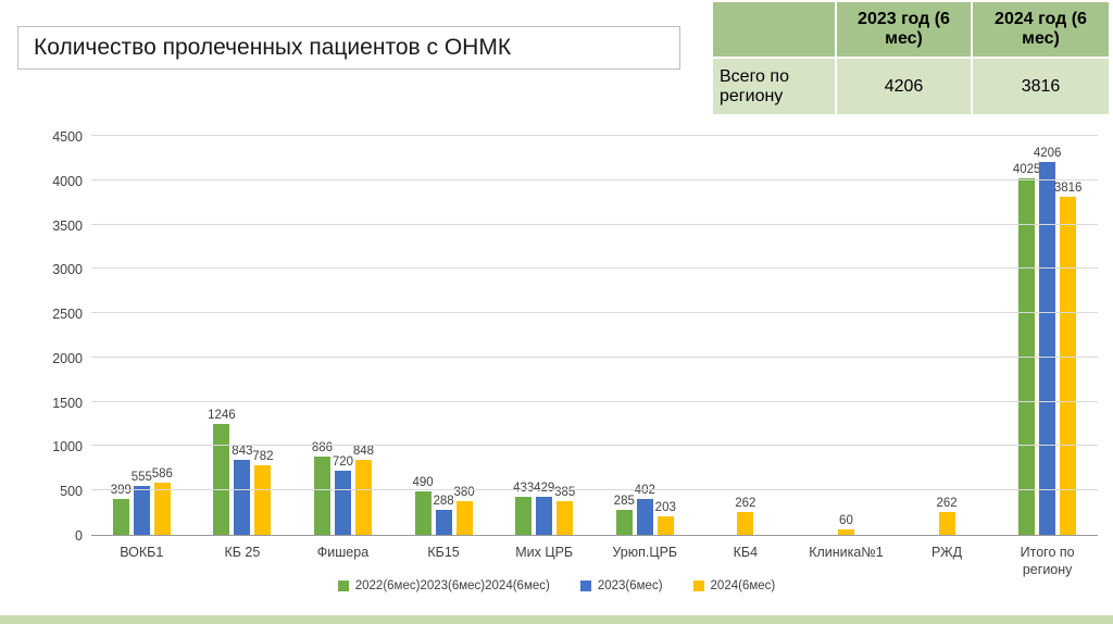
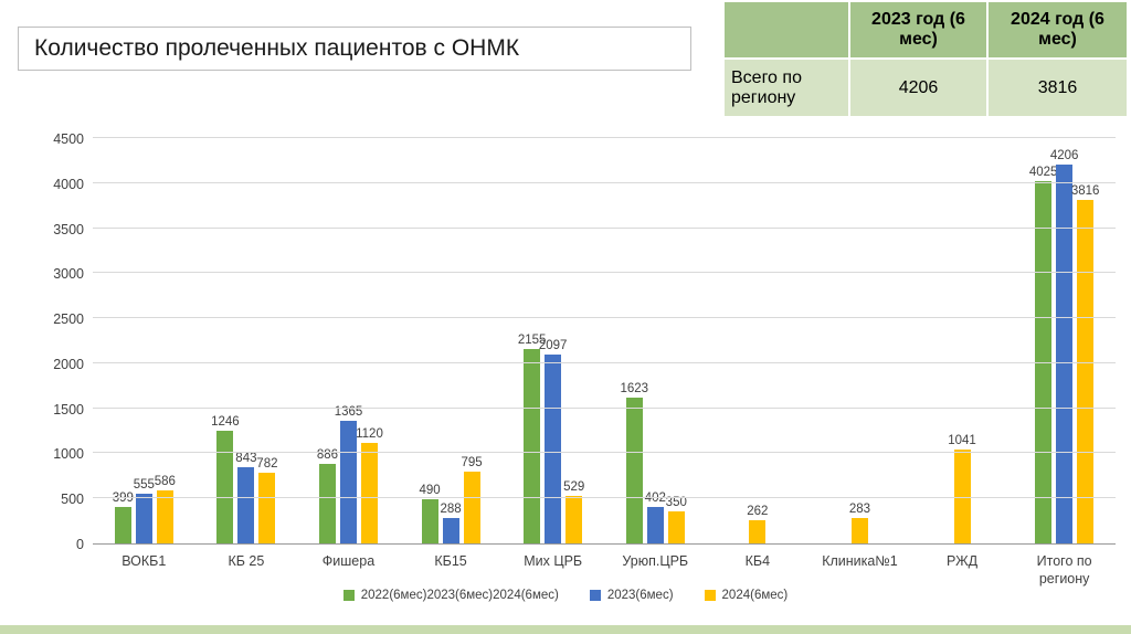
2023(6мес)/Фишера: 720 -> 1365
2024(6мес)/Фишера: 848 -> 1120
2024(6мес)/КБ15: 380 -> 795
2022(6мес)2023(6мес)2024(6мес)/Мих ЦРБ: 433 -> 2155
2023(6мес)/Мих ЦРБ: 429 -> 2097
2024(6мес)/Мих ЦРБ: 385 -> 529
2022(6мес)2023(6мес)2024(6мес)/Урюп.ЦРБ: 285 -> 1623
2024(6мес)/Урюп.ЦРБ: 203 -> 350
2024(6мес)/Клиника№1: 60 -> 283
2024(6мес)/РЖД: 262 -> 1041
